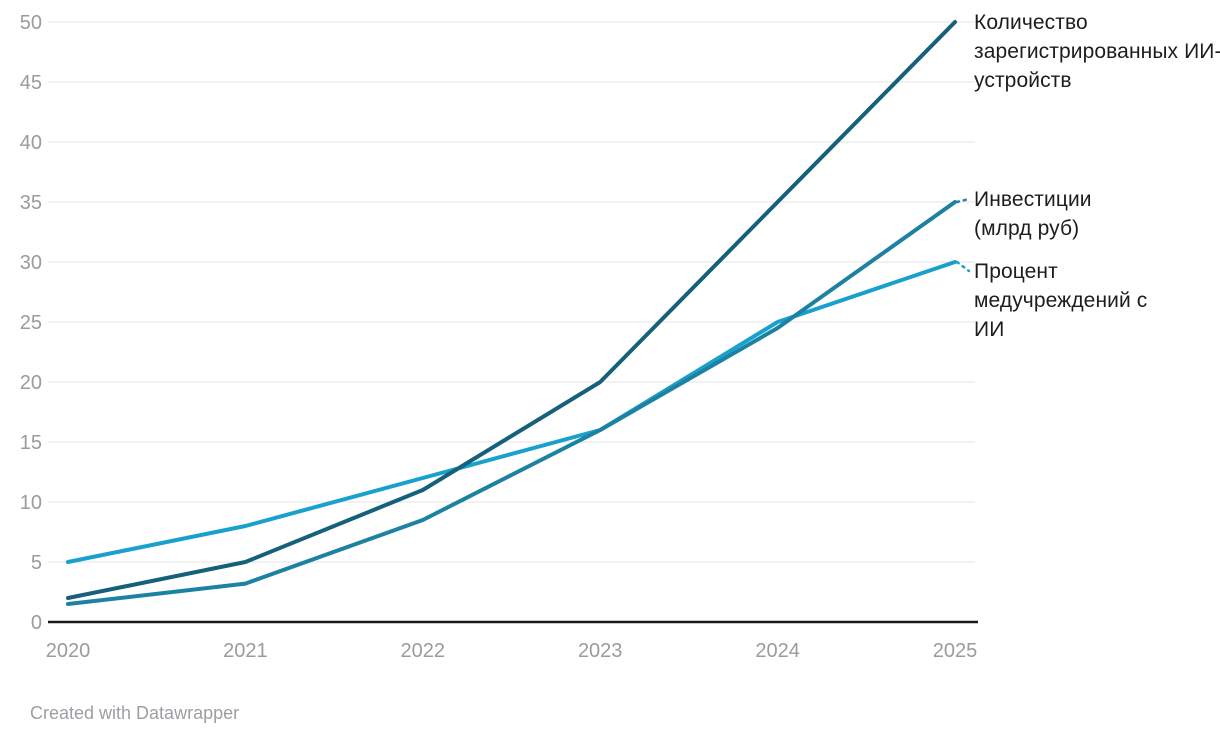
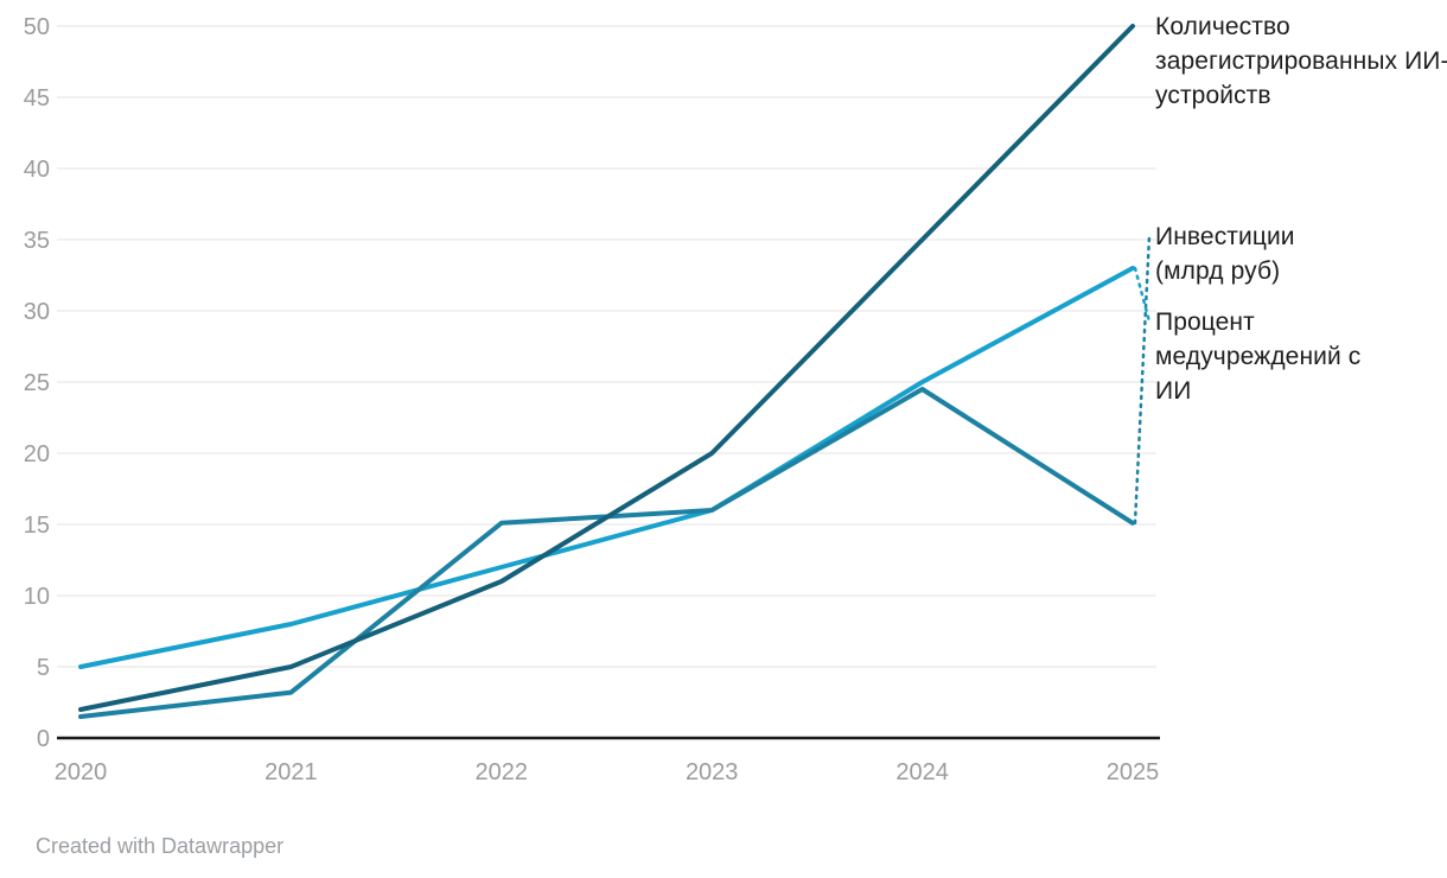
Инвестиции (млрд руб)/2022: 8.5 -> 15.1
Инвестиции (млрд руб)/2025: 35.0 -> 15.1
Процент медучреждений с ИИ/2025: 30 -> 33
